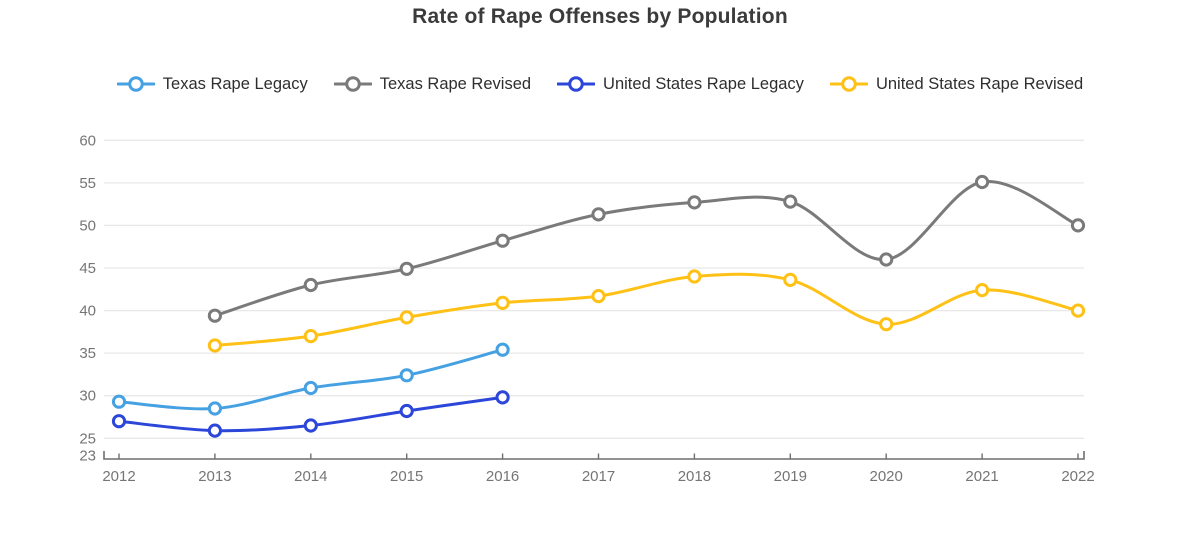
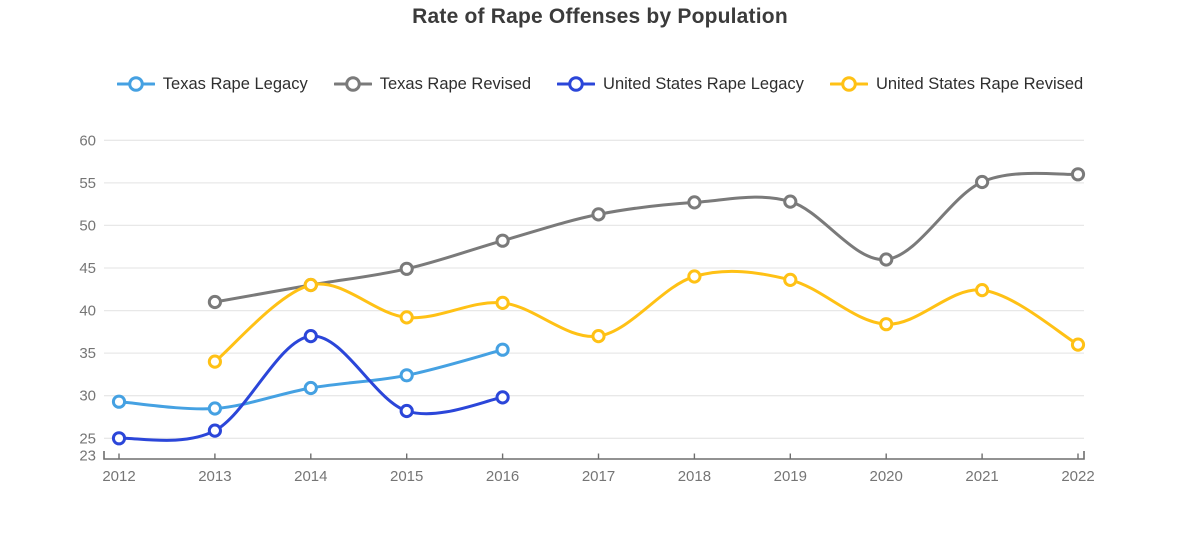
United States Rape Legacy/2012: 27 -> 25
Texas Rape Revised/2013: 39 -> 41
United States Rape Revised/2013: 36 -> 34
United States Rape Legacy/2014: 26 -> 37
United States Rape Revised/2014: 37 -> 43
United States Rape Revised/2017: 42 -> 37
Texas Rape Revised/2022: 50 -> 56
United States Rape Revised/2022: 40 -> 36
